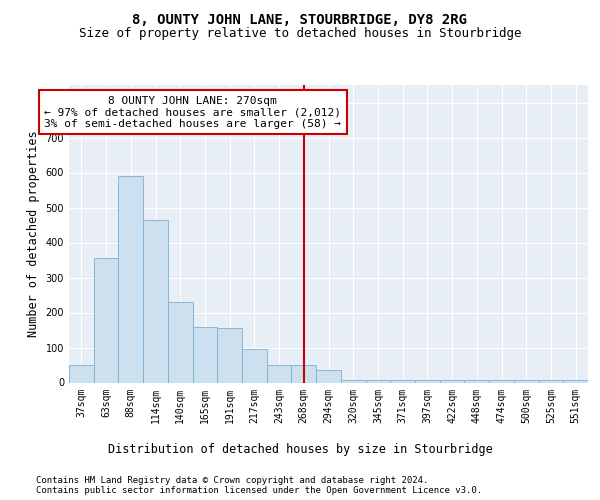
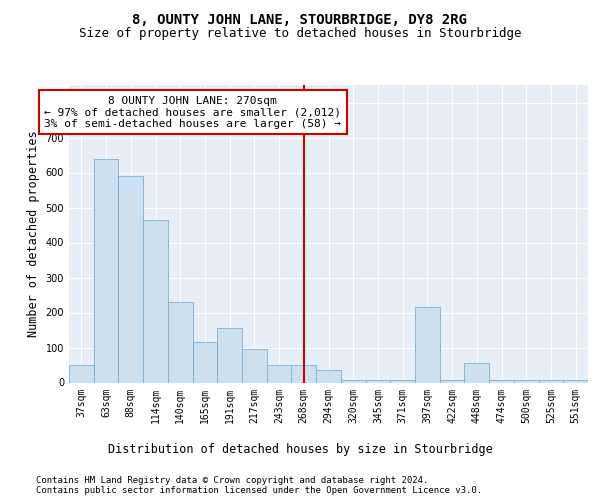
63sqm: 355 -> 640
165sqm: 160 -> 115
397sqm: 7 -> 215
448sqm: 7 -> 55
